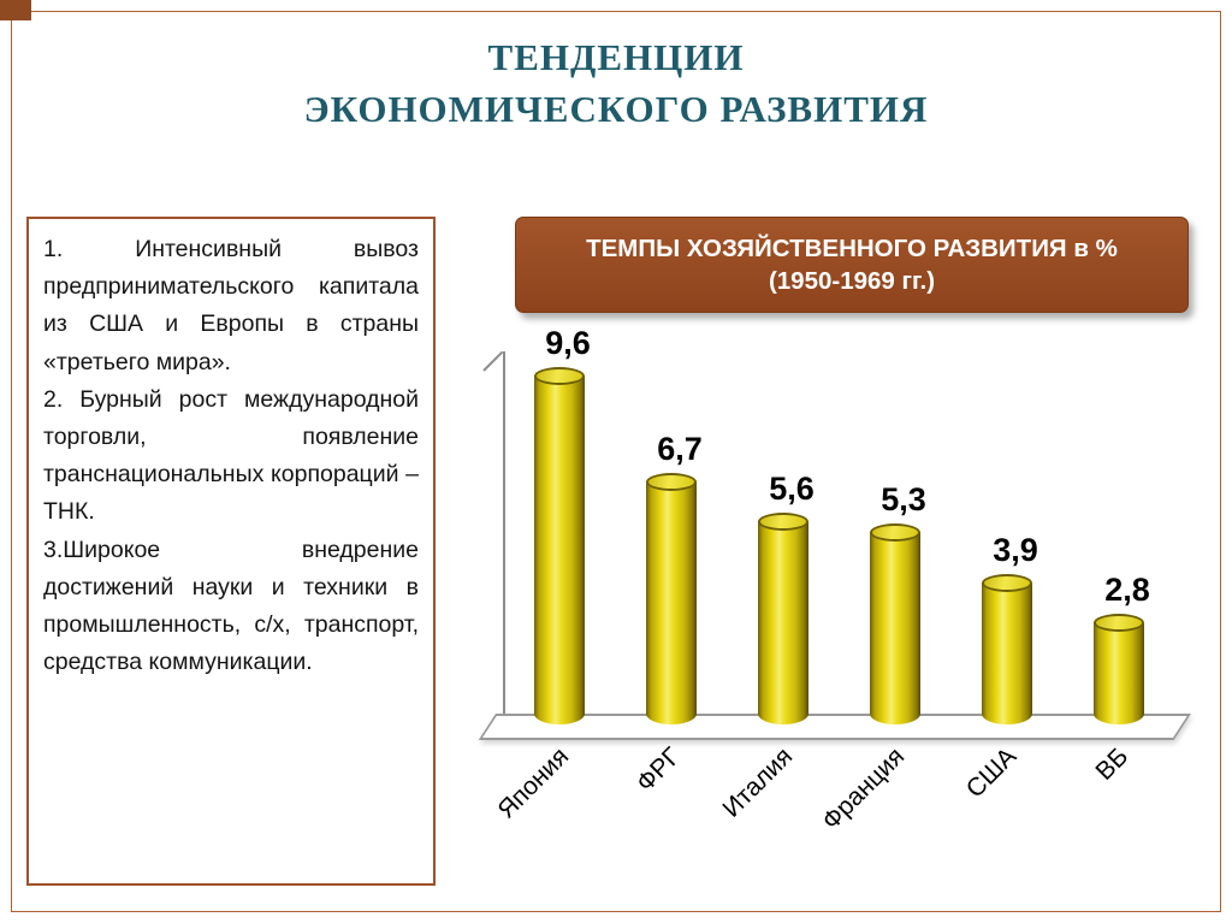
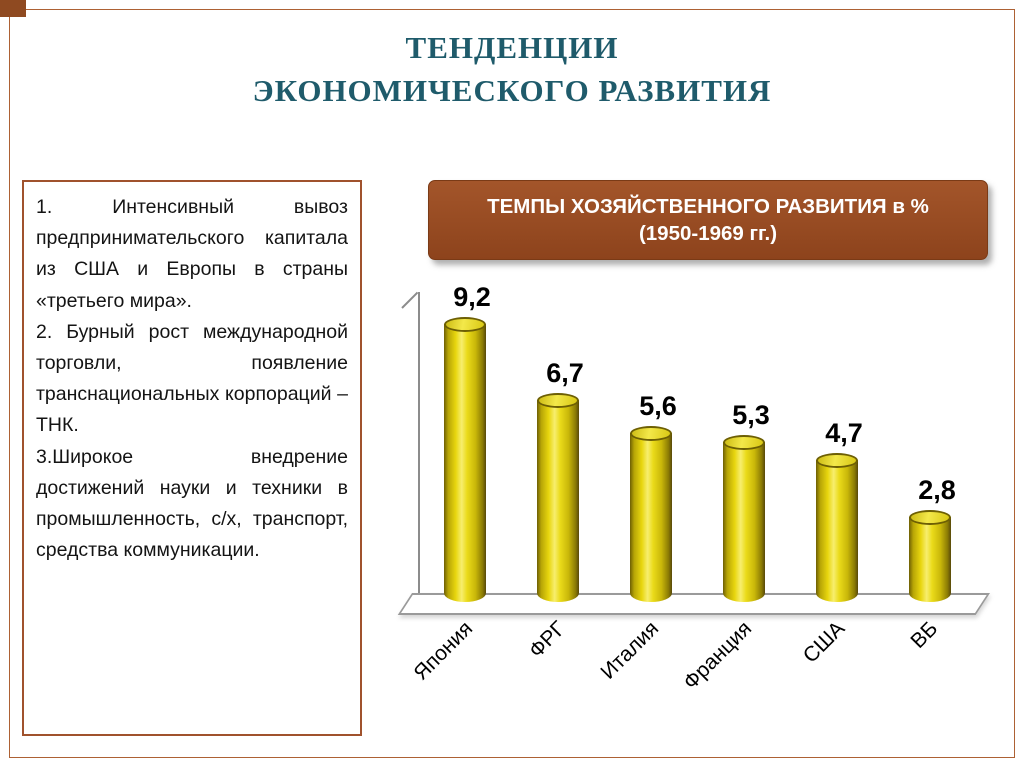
Япония: 9,6 -> 9,2
США: 3,9 -> 4,7
